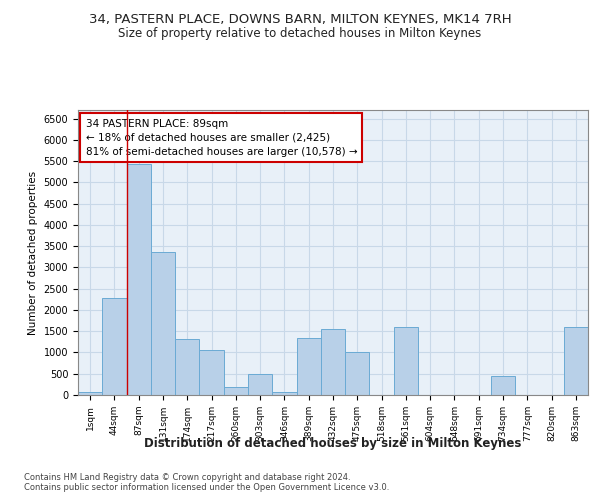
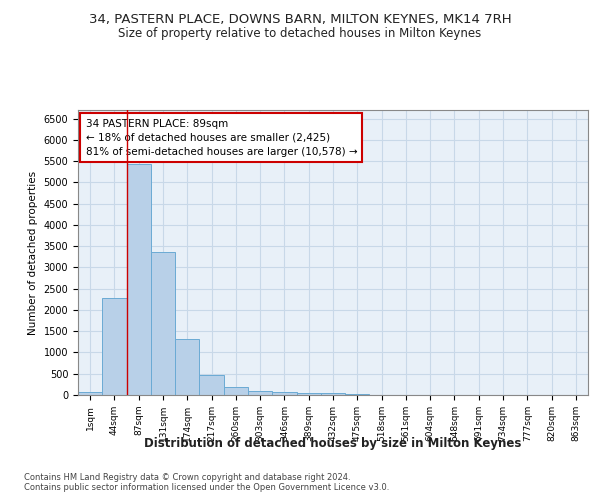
217sqm: 1050 -> 480
303sqm: 500 -> 100
389sqm: 1350 -> 50
432sqm: 1550 -> 40
475sqm: 1000 -> 40
561sqm: 1600 -> 0
734sqm: 450 -> 0
863sqm: 1600 -> 0
